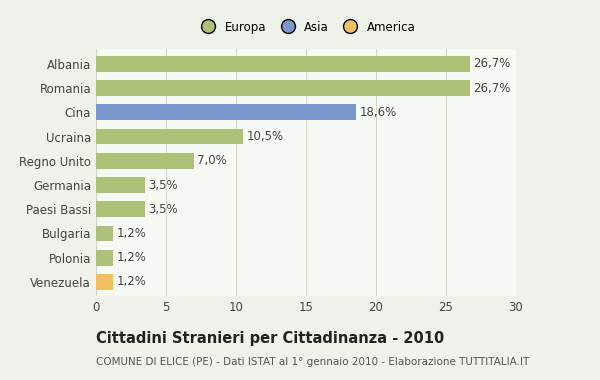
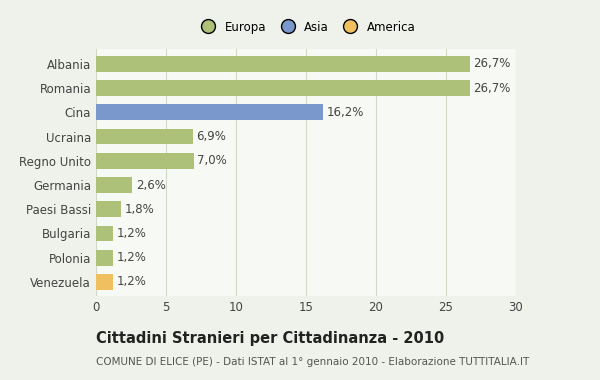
Cina: 18,6% -> 16,2%
Ucraina: 10,5% -> 6,9%
Germania: 3,5% -> 2,6%
Paesi Bassi: 3,5% -> 1,8%
